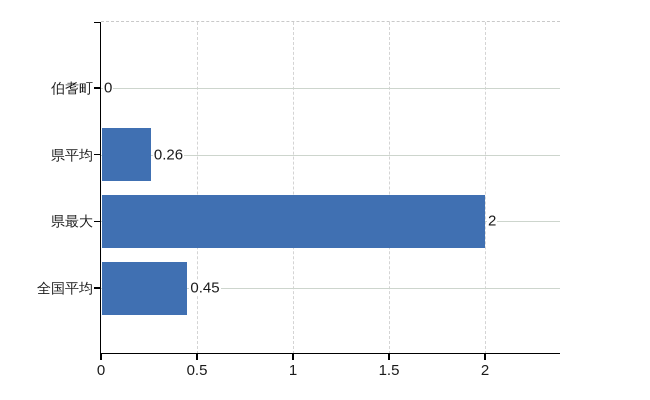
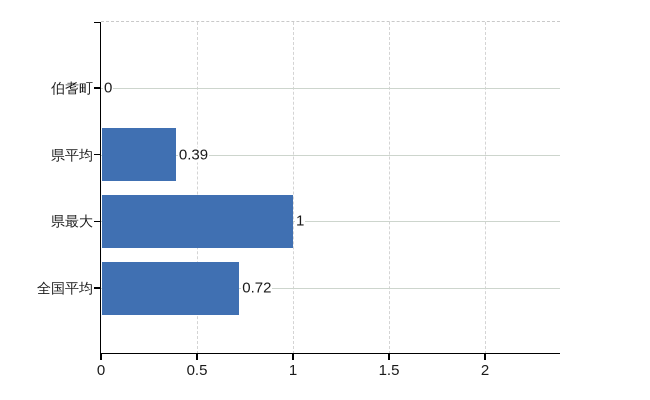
県平均: 0.26 -> 0.39
県最大: 2 -> 1
全国平均: 0.45 -> 0.72
